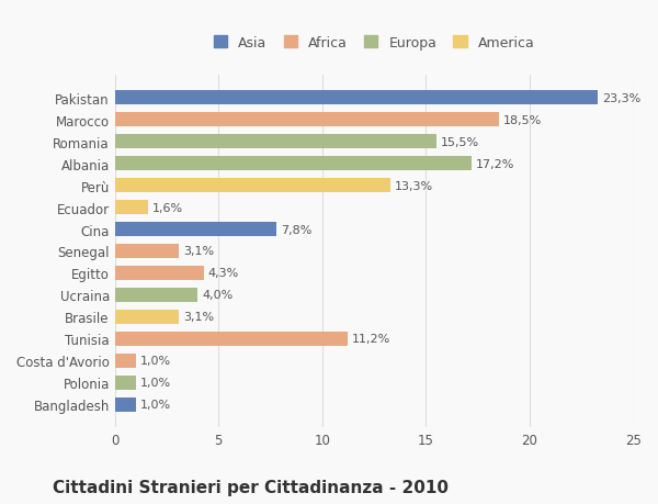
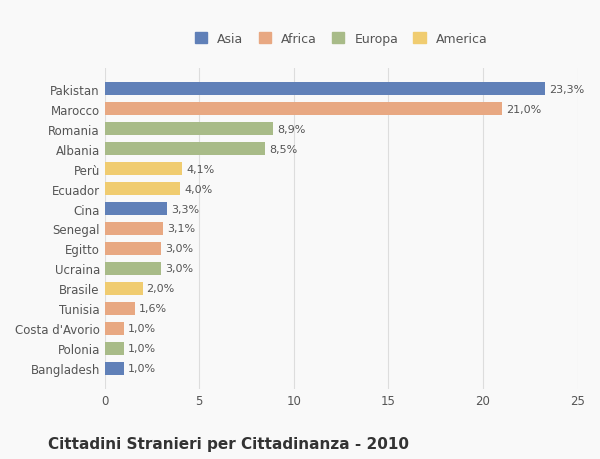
Marocco: 18,5% -> 21,0%
Romania: 15,5% -> 8,9%
Albania: 17,2% -> 8,5%
Perù: 13,3% -> 4,1%
Ecuador: 1,6% -> 4,0%
Cina: 7,8% -> 3,3%
Egitto: 4,3% -> 3,0%
Ucraina: 4,0% -> 3,0%
Brasile: 3,1% -> 2,0%
Tunisia: 11,2% -> 1,6%
